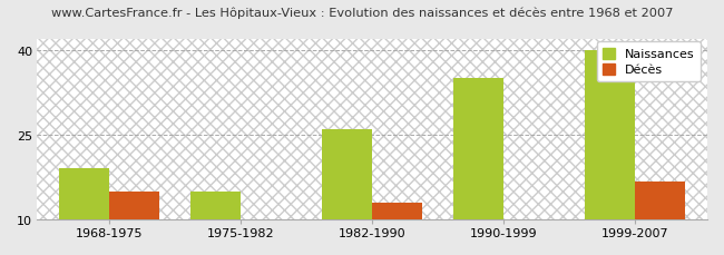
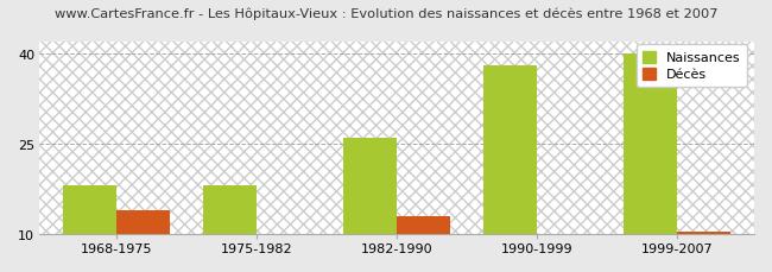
Naissances/1968-1975: 19 -> 18
Décès/1968-1975: 15.0 -> 14.0
Naissances/1975-1982: 15 -> 18
Naissances/1990-1999: 35 -> 38
Décès/1999-2007: 16.8 -> 10.5
